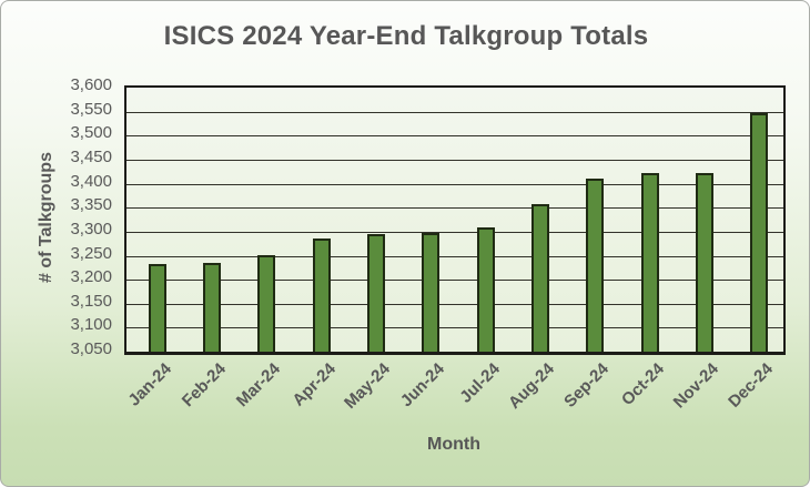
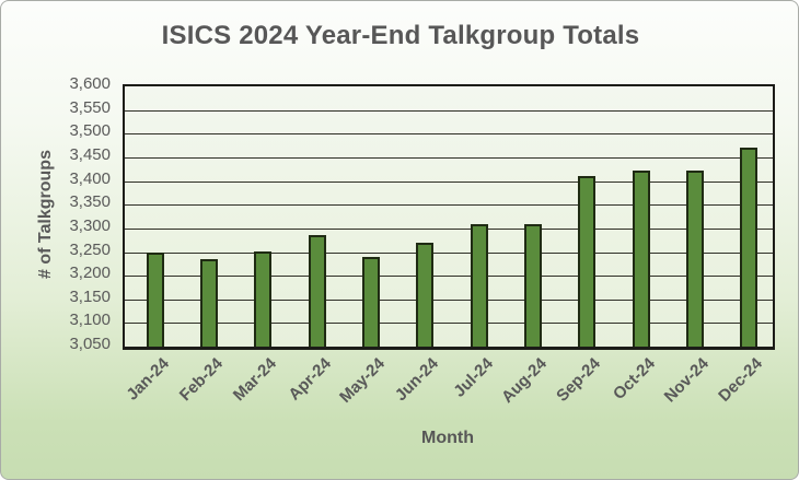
Jan-24: 3230 -> 3250
May-24: 3290 -> 3240
Jun-24: 3300 -> 3270
Aug-24: 3360 -> 3310
Dec-24: 3550 -> 3470
